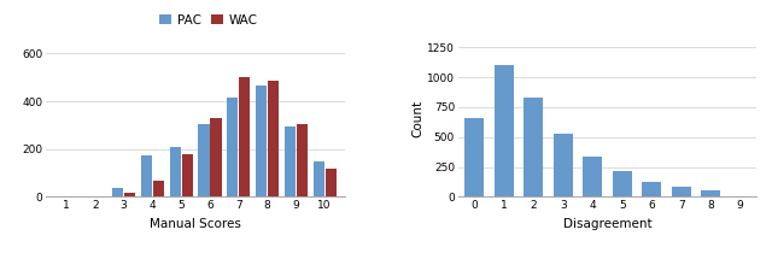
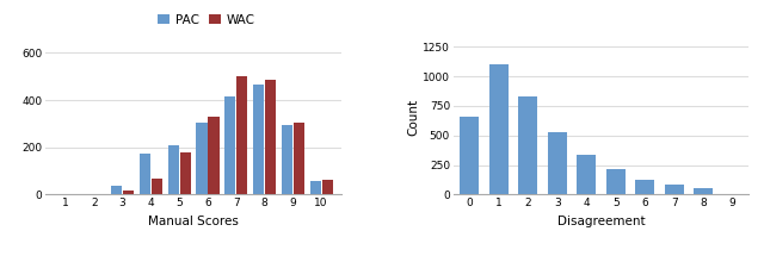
PAC/10: 150 -> 60
WAC/10: 120 -> 60
